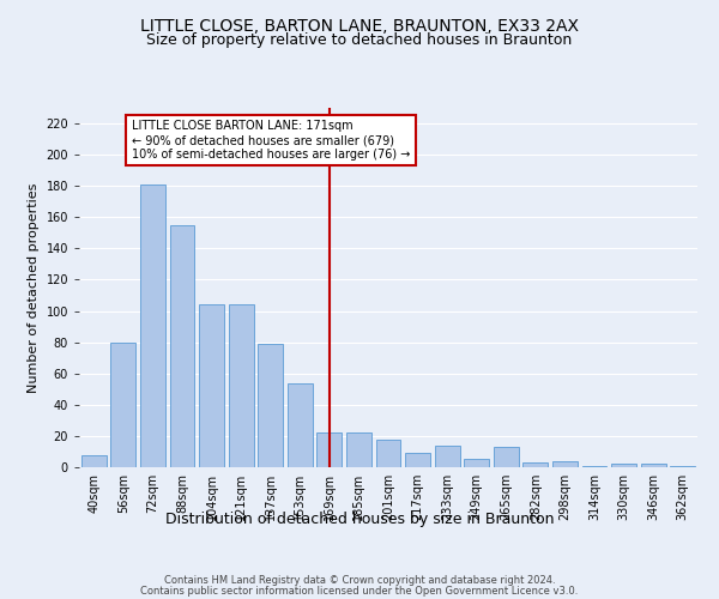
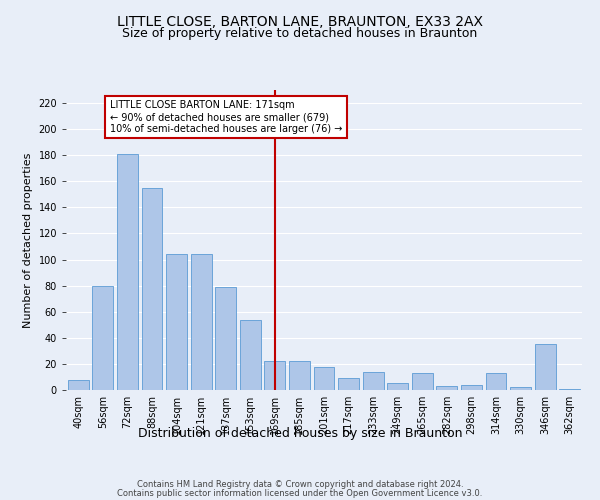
314sqm: 1 -> 13
346sqm: 2 -> 35
